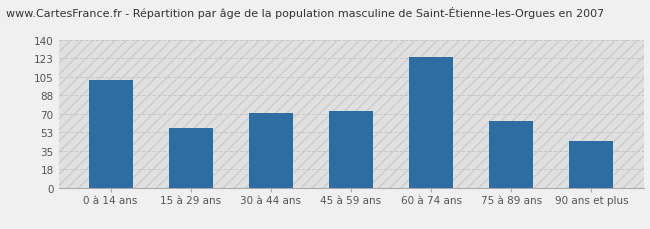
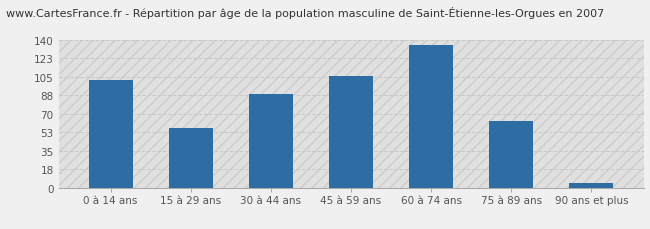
30 à 44 ans: 71 -> 89
45 à 59 ans: 73 -> 106
60 à 74 ans: 124 -> 136
90 ans et plus: 44 -> 4
